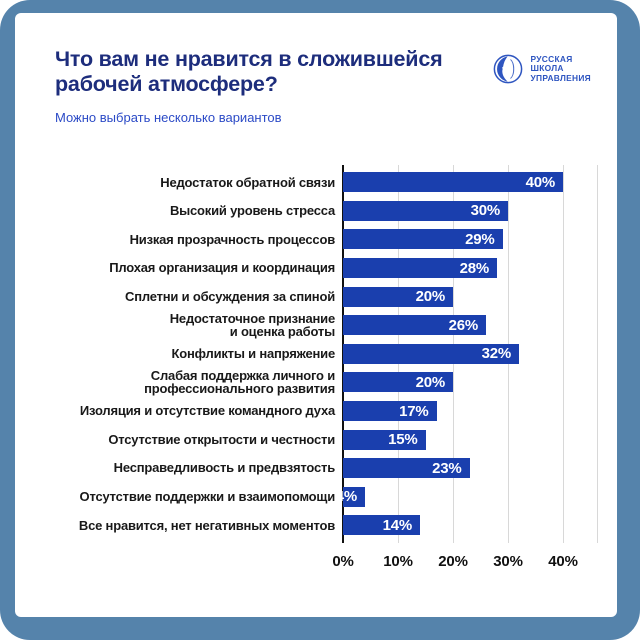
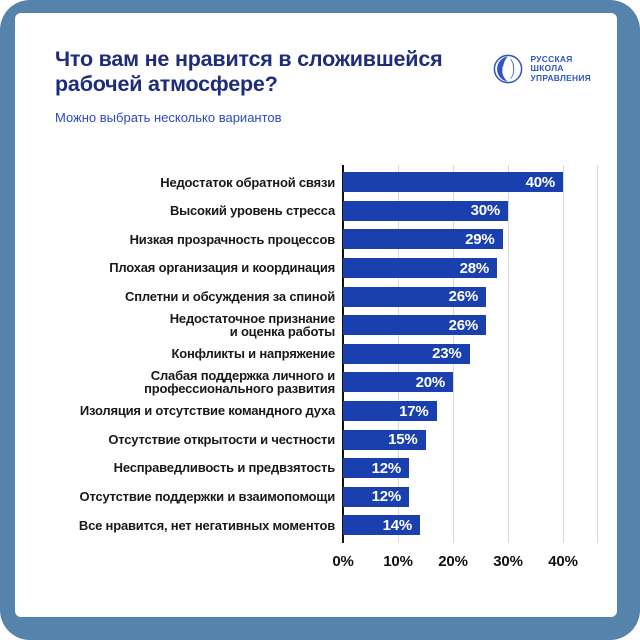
Сплетни и обсуждения за спиной: 20% -> 26%
Конфликты и напряжение: 32% -> 23%
Несправедливость и предвзятость: 23% -> 12%
Отсутствие поддержки и взаимопомощи: 4% -> 12%
